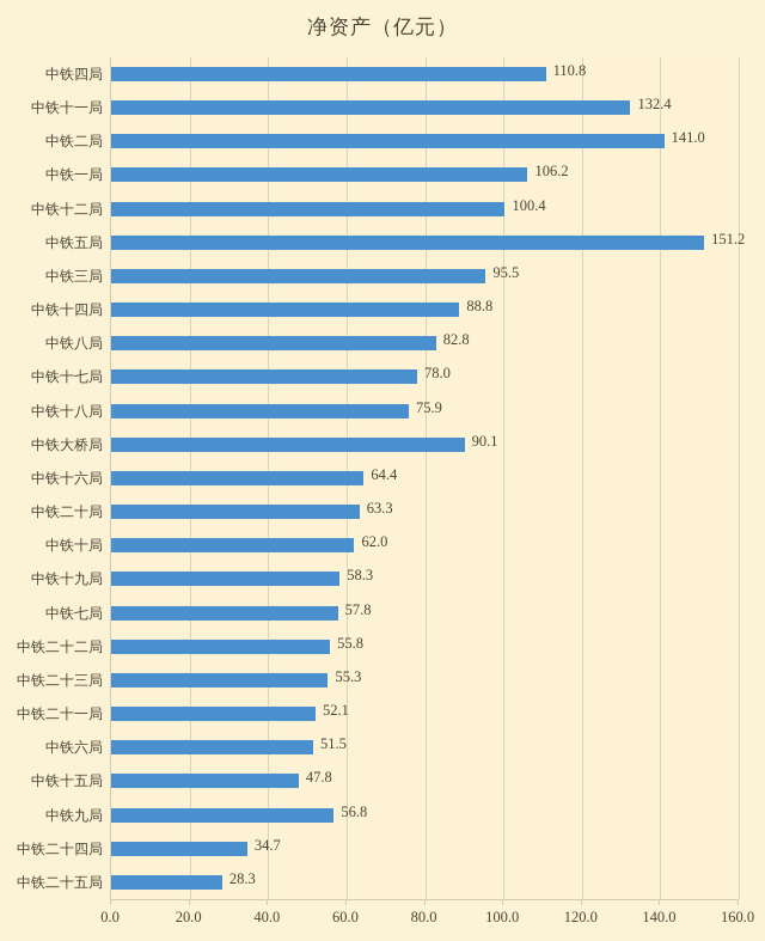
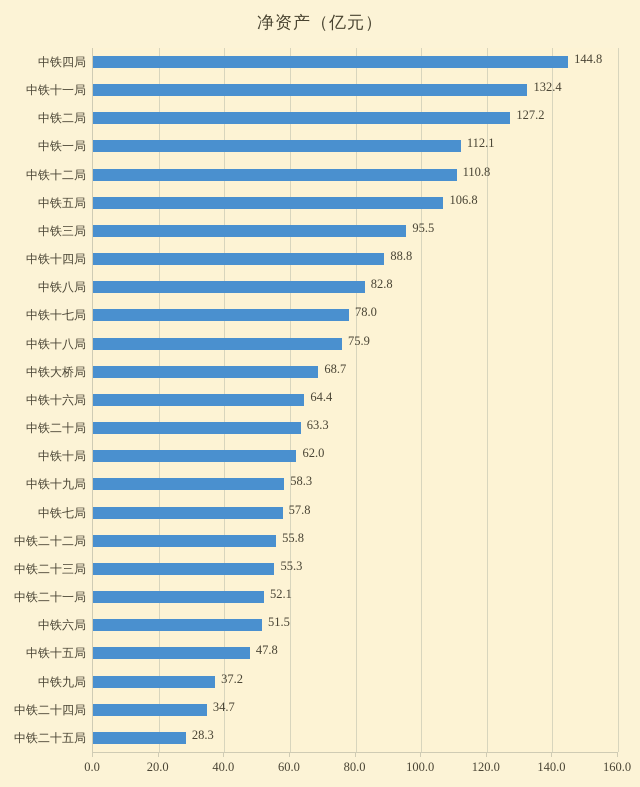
中铁四局: 110.8 -> 144.8
中铁二局: 141.0 -> 127.2
中铁一局: 106.2 -> 112.1
中铁十二局: 100.4 -> 110.8
中铁五局: 151.2 -> 106.8
中铁大桥局: 90.1 -> 68.7
中铁九局: 56.8 -> 37.2
